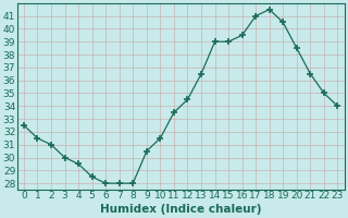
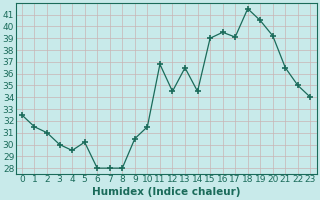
5: 28.5 -> 30.2
11: 33.5 -> 36.8
14: 39.0 -> 34.5
17: 41.0 -> 39.1
20: 38.5 -> 39.2
